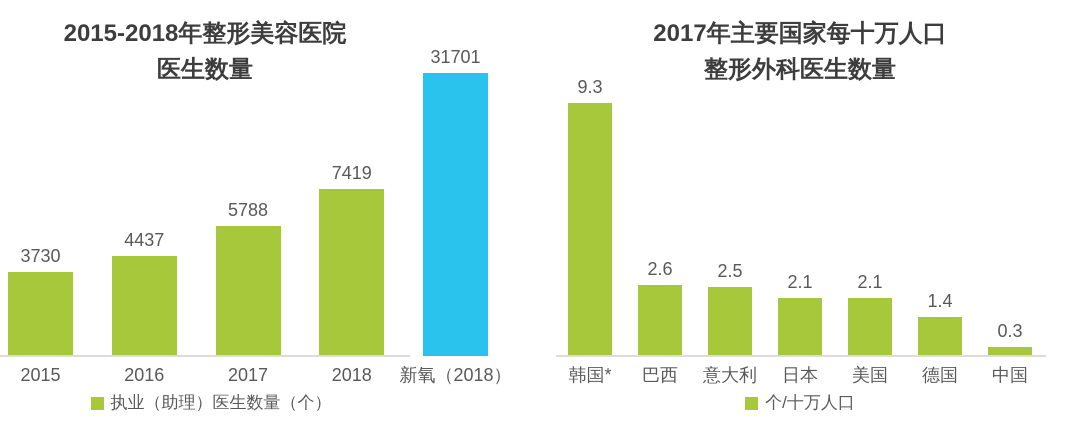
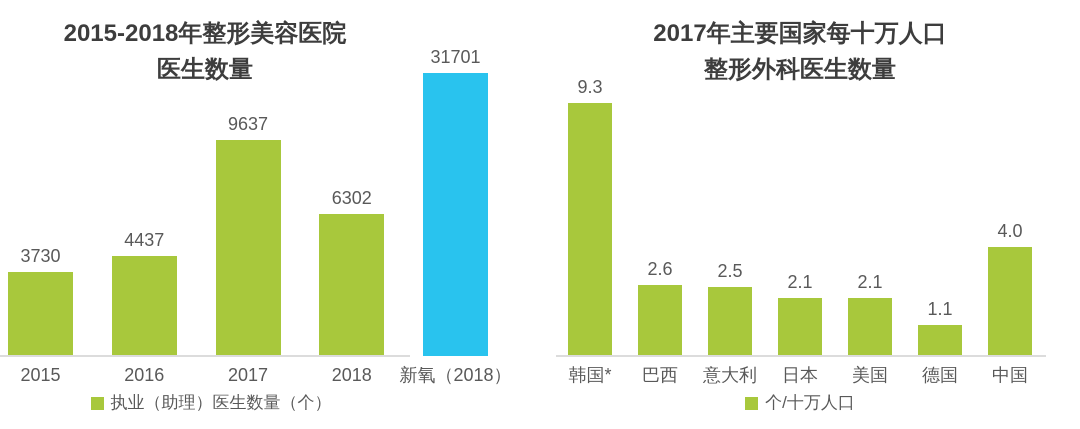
2015-2018年整形美容医院医生数量/2017: 5788 -> 9637
2015-2018年整形美容医院医生数量/2018: 7419 -> 6302
2017年主要国家每十万人口整形外科医生数量/德国: 1.4 -> 1.1
2017年主要国家每十万人口整形外科医生数量/中国: 0.3 -> 4.0
